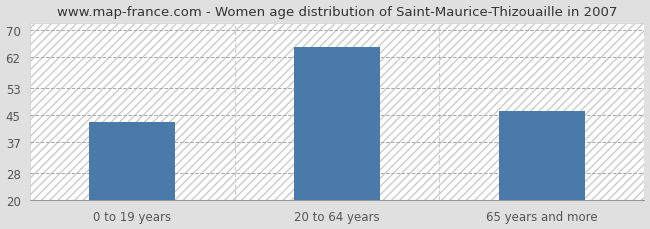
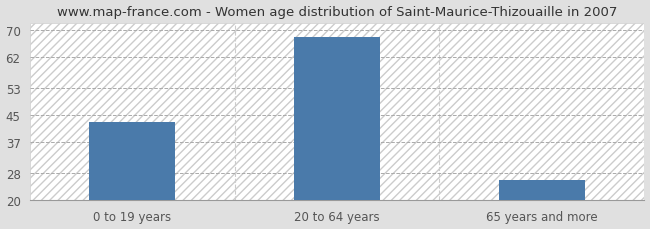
20 to 64 years: 65 -> 68
65 years and more: 46 -> 26
